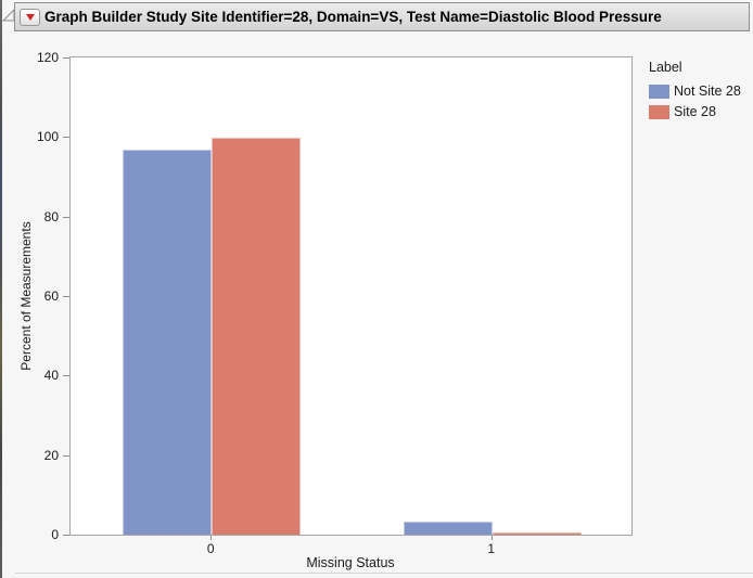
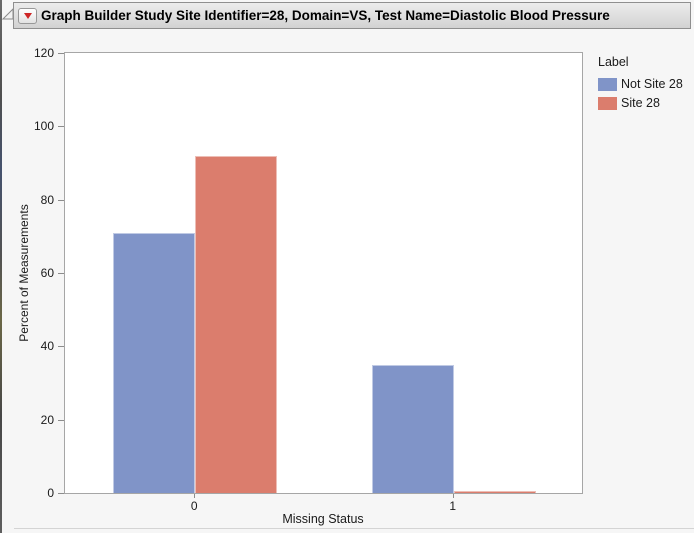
Not Site 28/0: 97 -> 71
Site 28/0: 100 -> 92
Not Site 28/1: 3 -> 35
